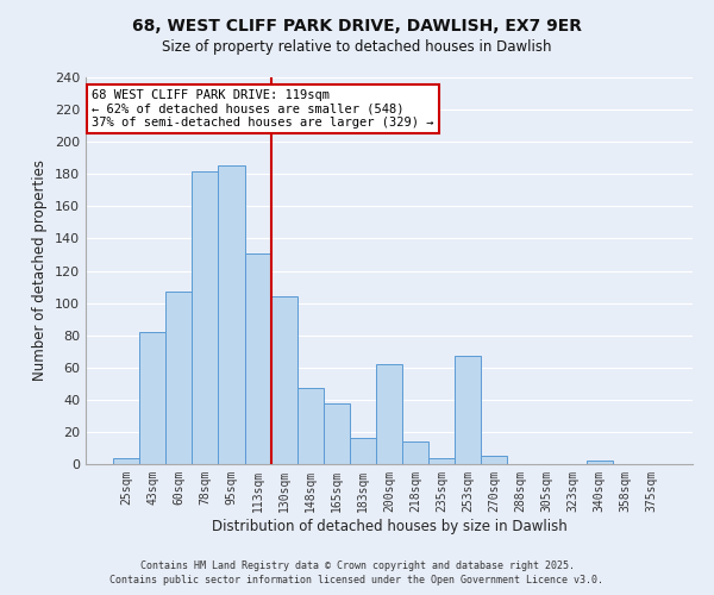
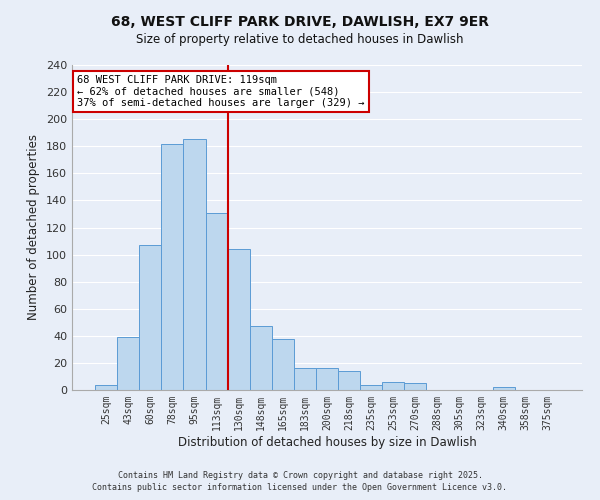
43sqm: 82 -> 39
200sqm: 62 -> 16
253sqm: 67 -> 6
